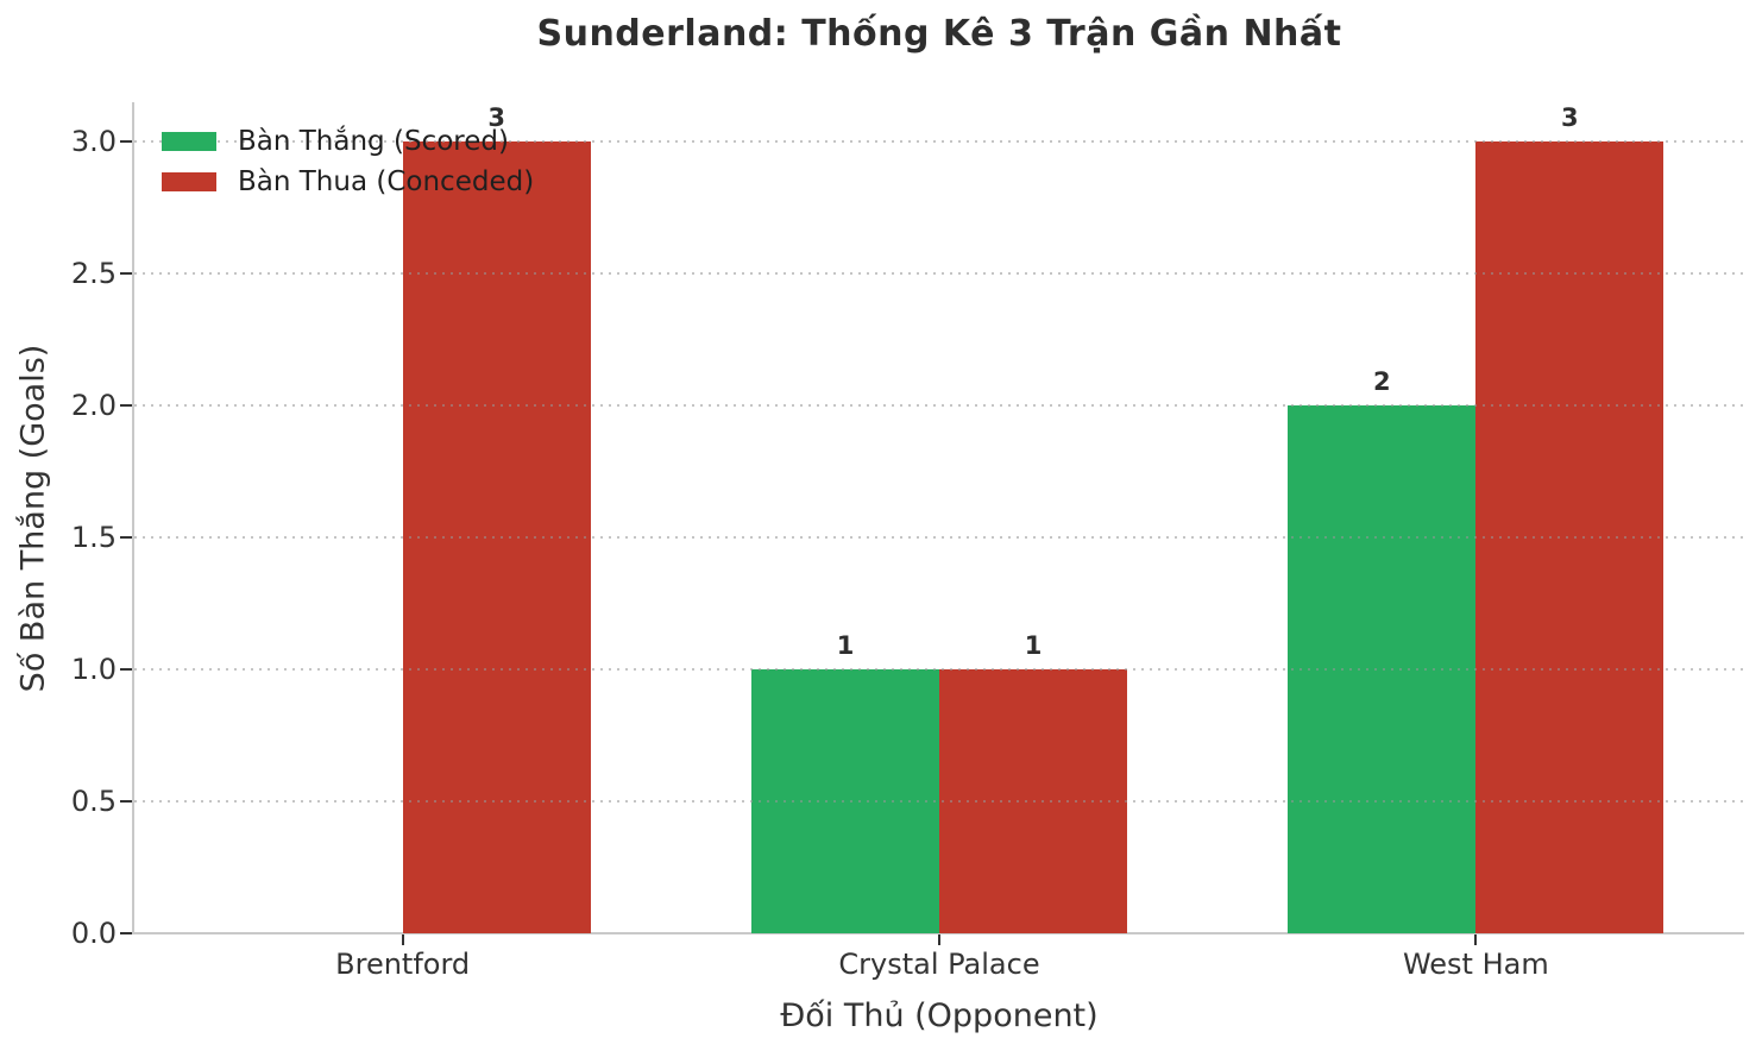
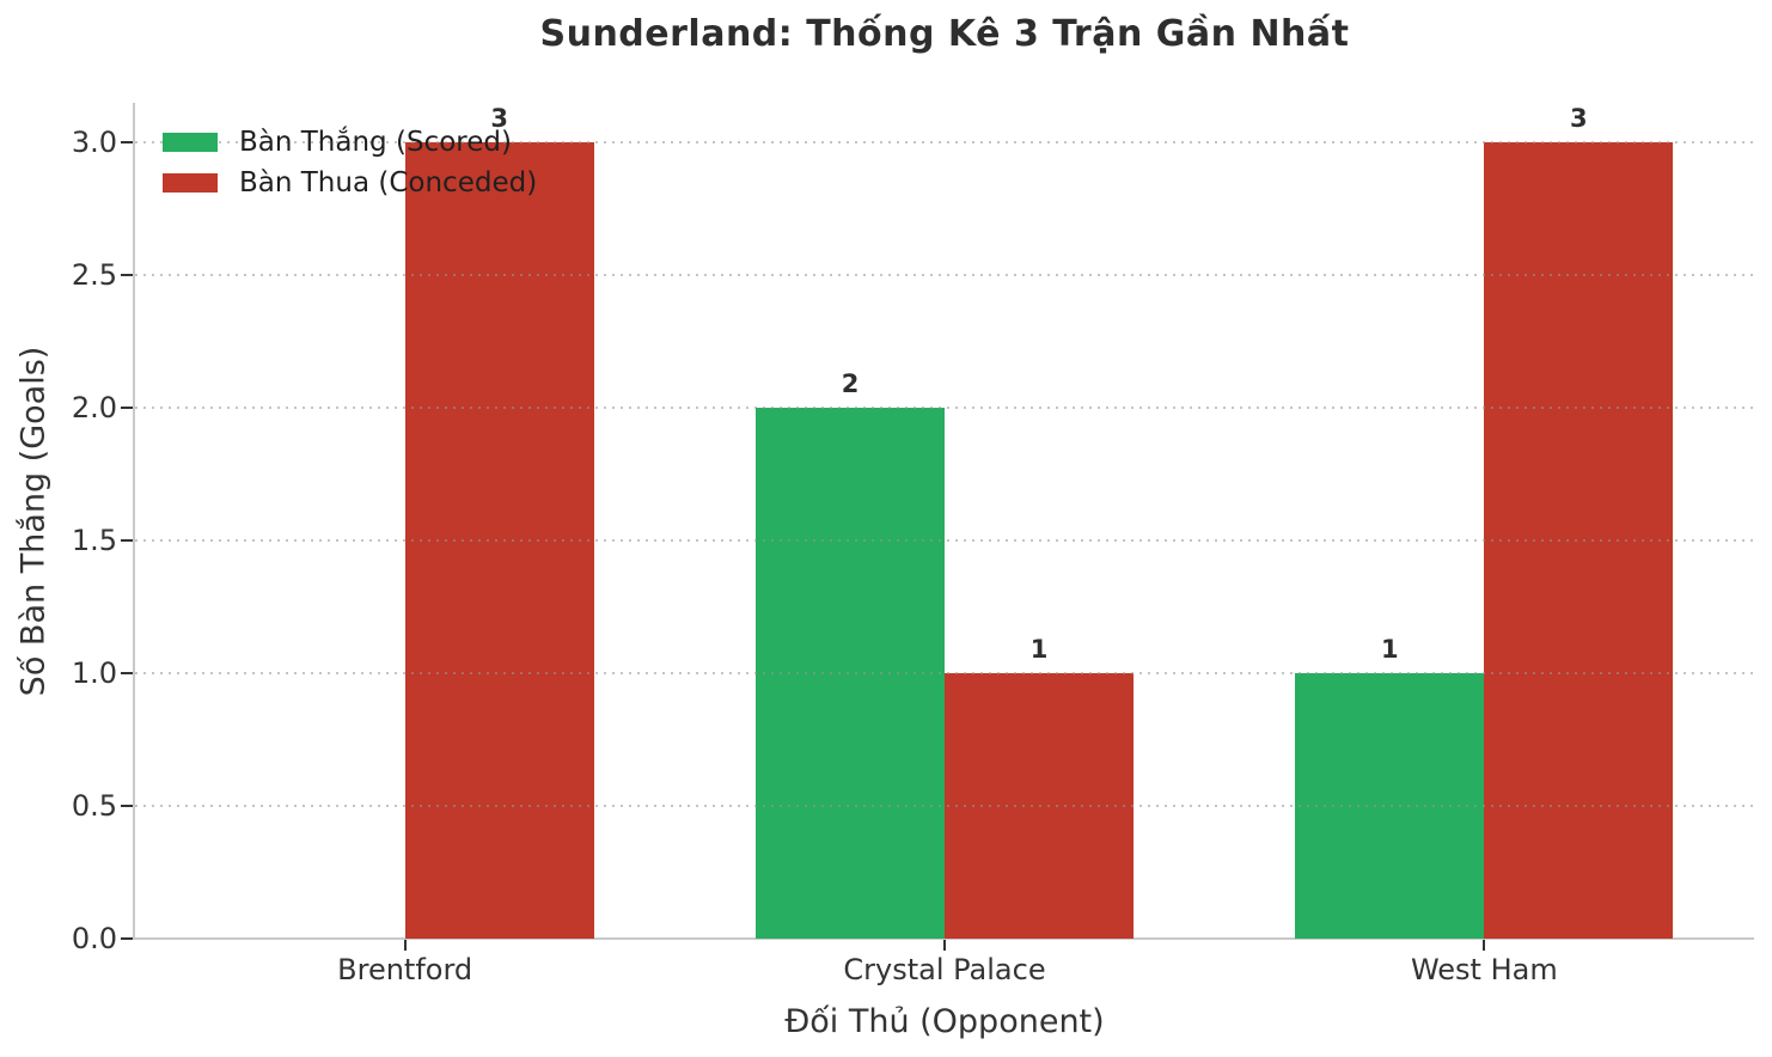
Bàn Thắng (Scored)/Crystal Palace: 1 -> 2
Bàn Thắng (Scored)/West Ham: 2 -> 1
